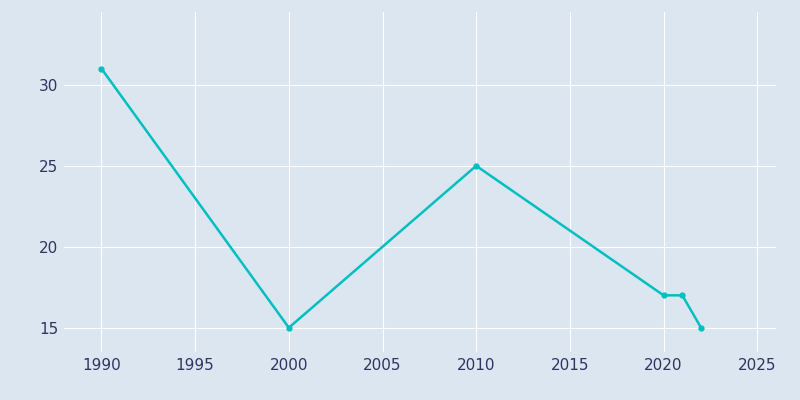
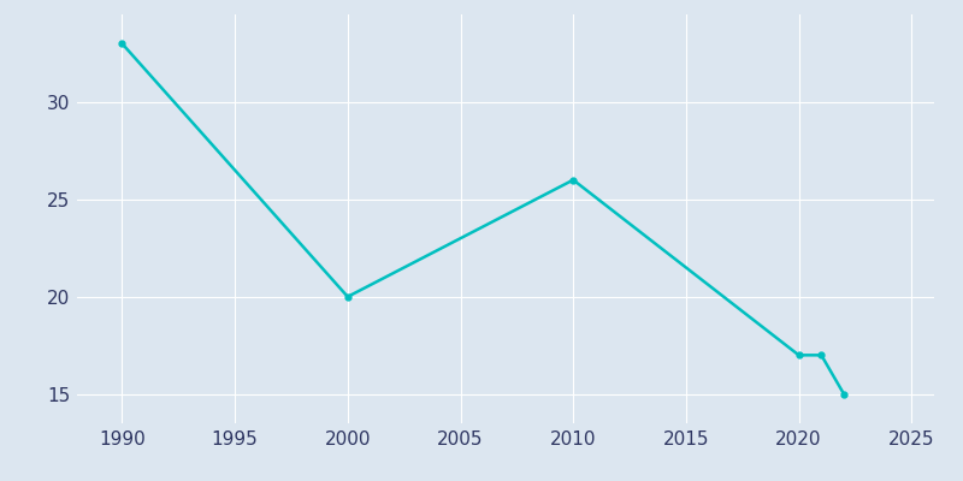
1990: 31 -> 33
2000: 15 -> 20
2010: 25 -> 26
